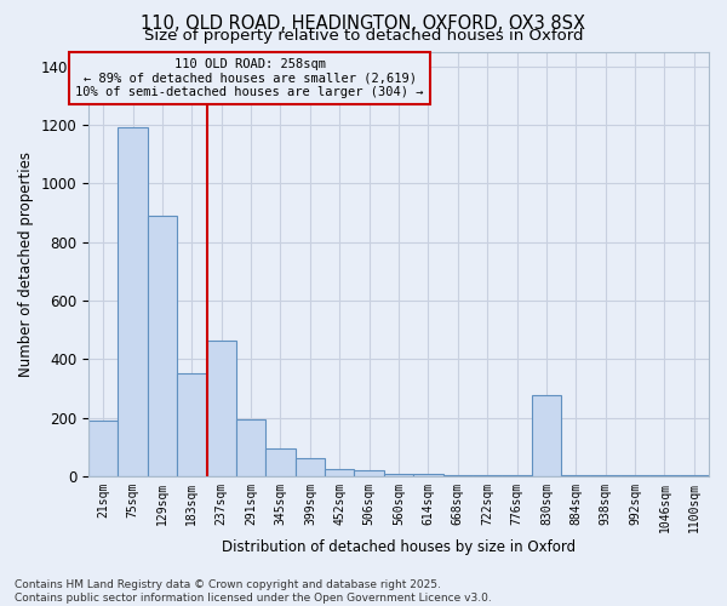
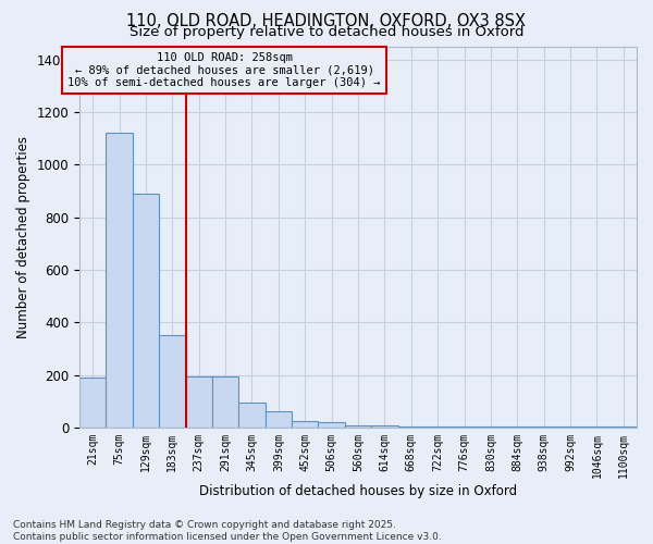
75sqm: 1190 -> 1120
237sqm: 465 -> 195
830sqm: 275 -> 5
